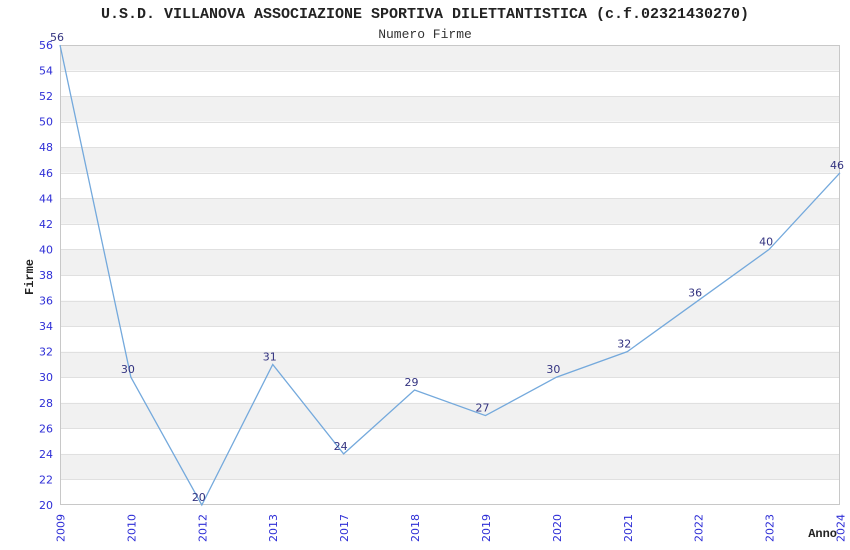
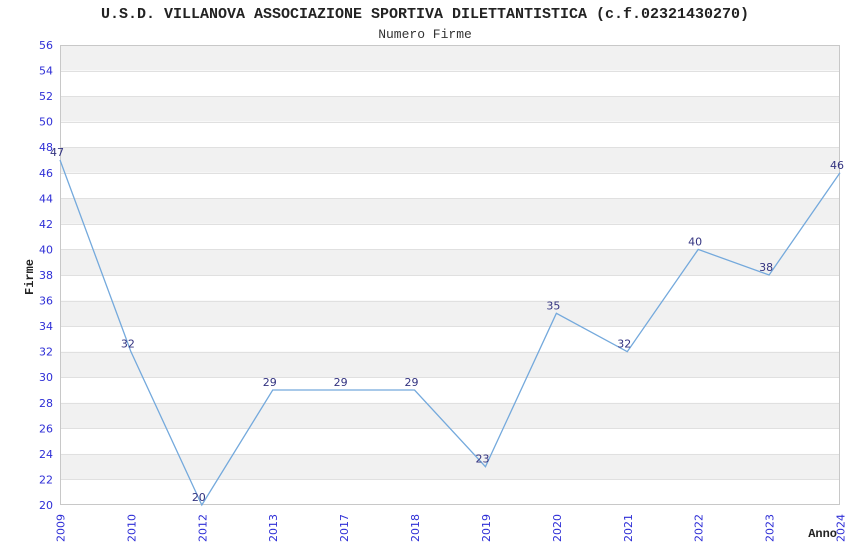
2009: 56 -> 47
2010: 30 -> 32
2013: 31 -> 29
2017: 24 -> 29
2019: 27 -> 23
2020: 30 -> 35
2022: 36 -> 40
2023: 40 -> 38
